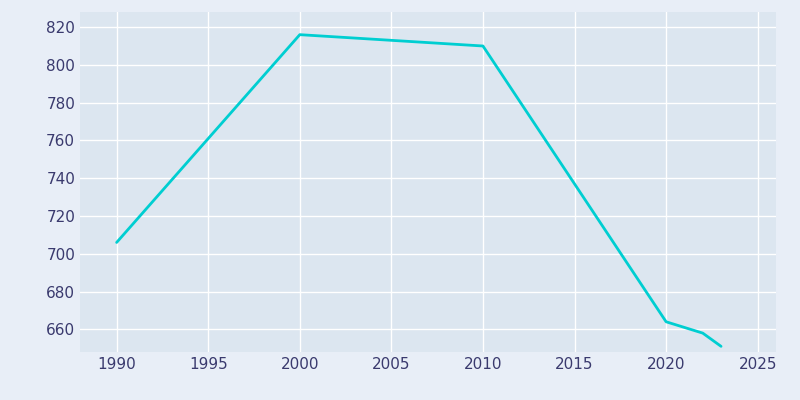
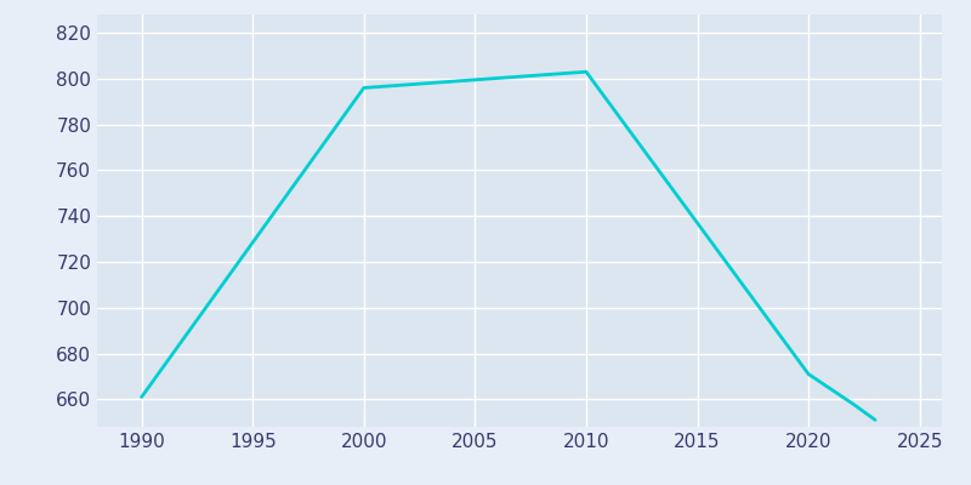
1990: 706 -> 661
2000: 816 -> 796
2010: 810 -> 803
2020: 664 -> 671
